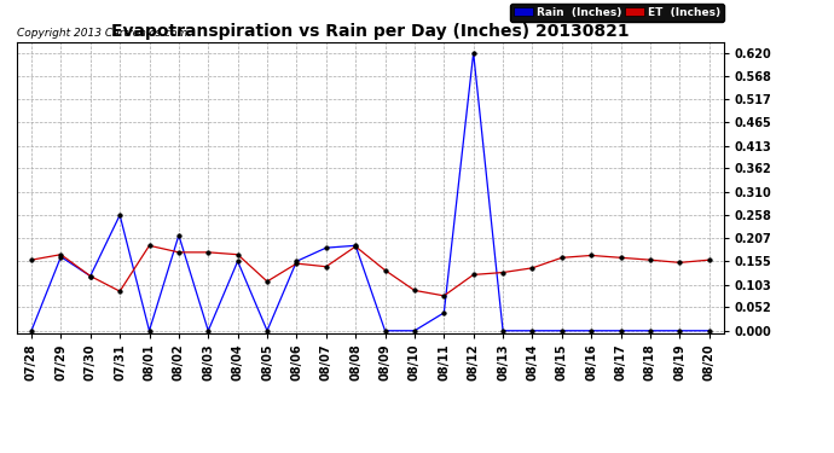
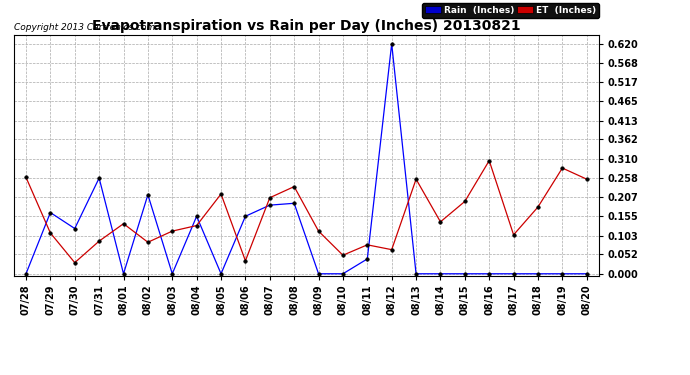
ET (Inches)/07/28: 0.158 -> 0.260
ET (Inches)/07/29: 0.170 -> 0.110
ET (Inches)/07/30: 0.122 -> 0.030
ET (Inches)/08/01: 0.190 -> 0.135
ET (Inches)/08/02: 0.175 -> 0.085
ET (Inches)/08/03: 0.175 -> 0.115
ET (Inches)/08/04: 0.170 -> 0.130
ET (Inches)/08/05: 0.110 -> 0.215
ET (Inches)/08/06: 0.150 -> 0.035
ET (Inches)/08/07: 0.143 -> 0.205
ET (Inches)/08/08: 0.188 -> 0.235
ET (Inches)/08/09: 0.135 -> 0.115
ET (Inches)/08/10: 0.090 -> 0.050
ET (Inches)/08/12: 0.125 -> 0.065
ET (Inches)/08/13: 0.130 -> 0.255
ET (Inches)/08/15: 0.163 -> 0.195
ET (Inches)/08/16: 0.168 -> 0.305
ET (Inches)/08/17: 0.163 -> 0.105
ET (Inches)/08/18: 0.158 -> 0.180
ET (Inches)/08/19: 0.152 -> 0.285
ET (Inches)/08/20: 0.158 -> 0.255
